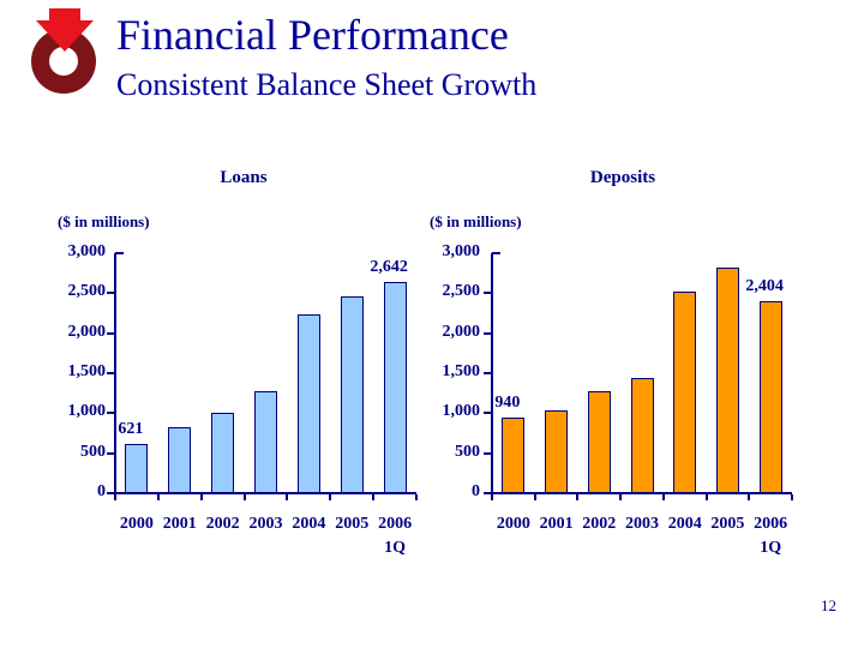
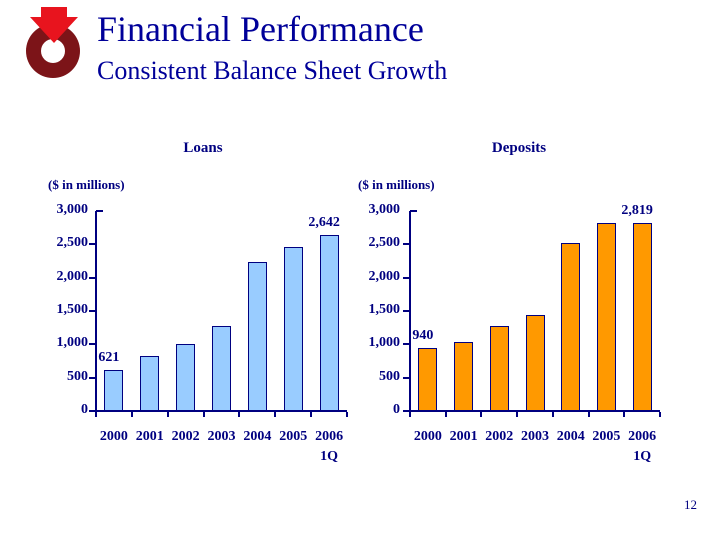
Deposits/2006: 2,404 -> 2,819
